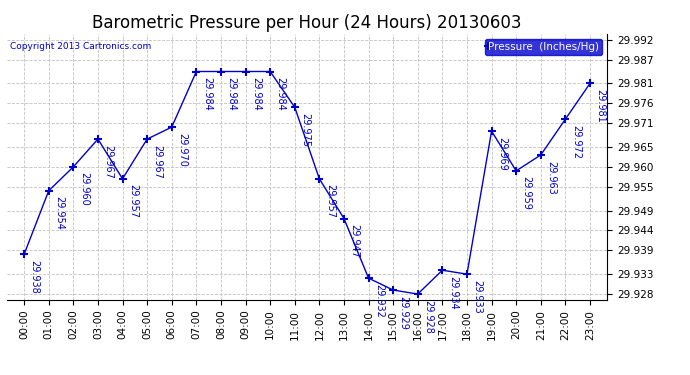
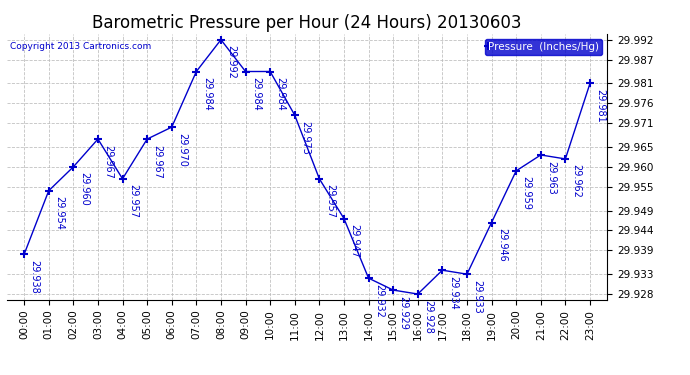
08:00: 29.984 -> 29.992
11:00: 29.975 -> 29.973
19:00: 29.969 -> 29.946
22:00: 29.972 -> 29.962
